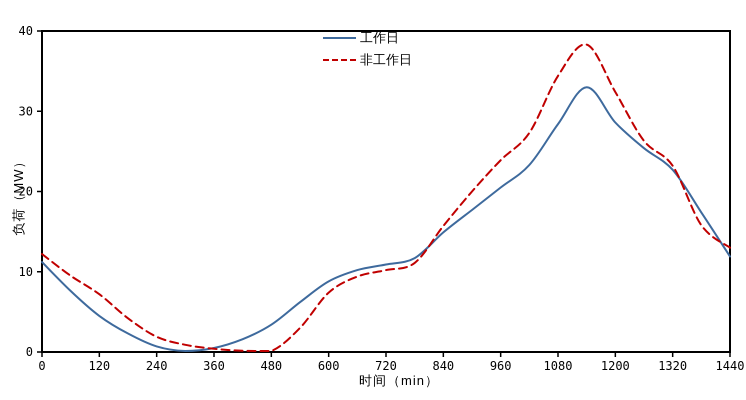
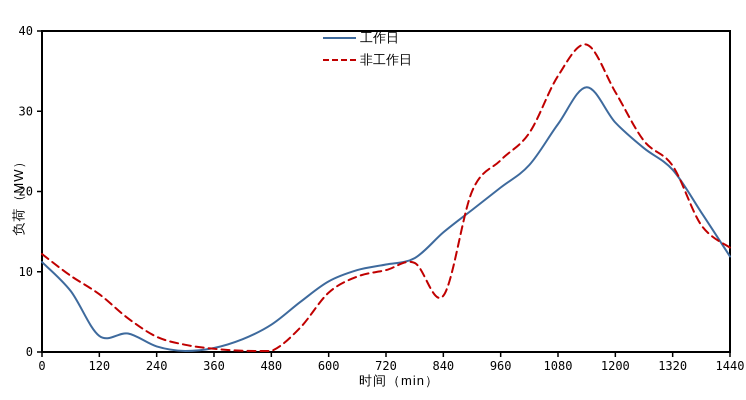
工作日/120: 4 -> 2
非工作日/840: 16 -> 7
